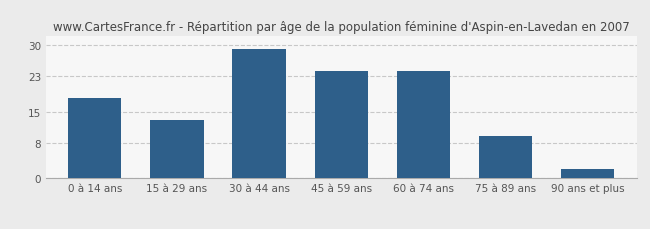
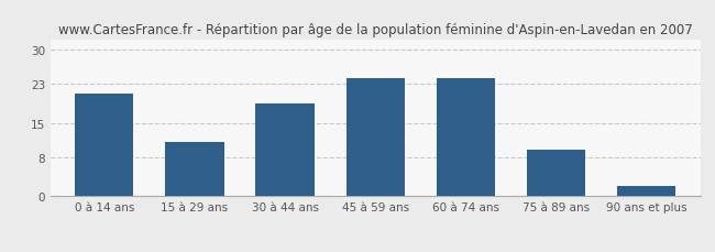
0 à 14 ans: 18.0 -> 21.0
15 à 29 ans: 13.0 -> 11.0
30 à 44 ans: 29.0 -> 19.0
